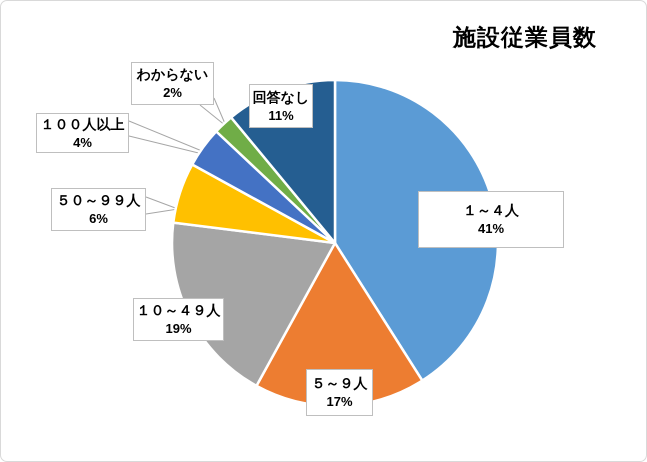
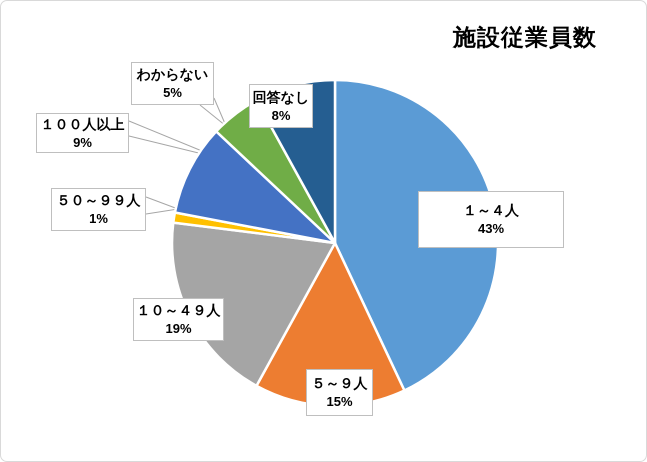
１～４人: 41% -> 43%
５～９人: 17% -> 15%
５０～９９人: 6% -> 1%
１００人以上: 4% -> 9%
わからない: 2% -> 5%
回答なし: 11% -> 8%
